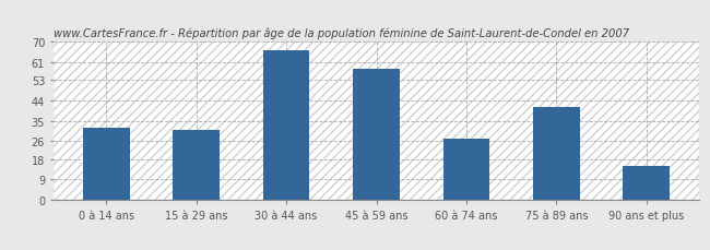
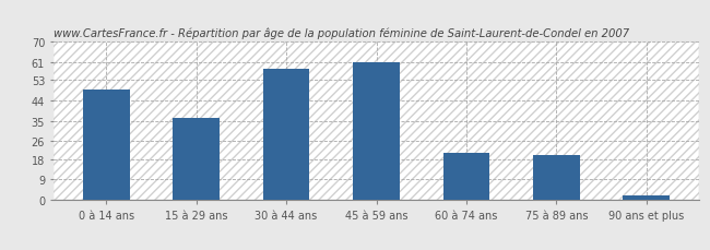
0 à 14 ans: 32 -> 49
15 à 29 ans: 31 -> 36
30 à 44 ans: 66 -> 58
45 à 59 ans: 58 -> 61
60 à 74 ans: 27 -> 21
75 à 89 ans: 41 -> 20
90 ans et plus: 15 -> 2
